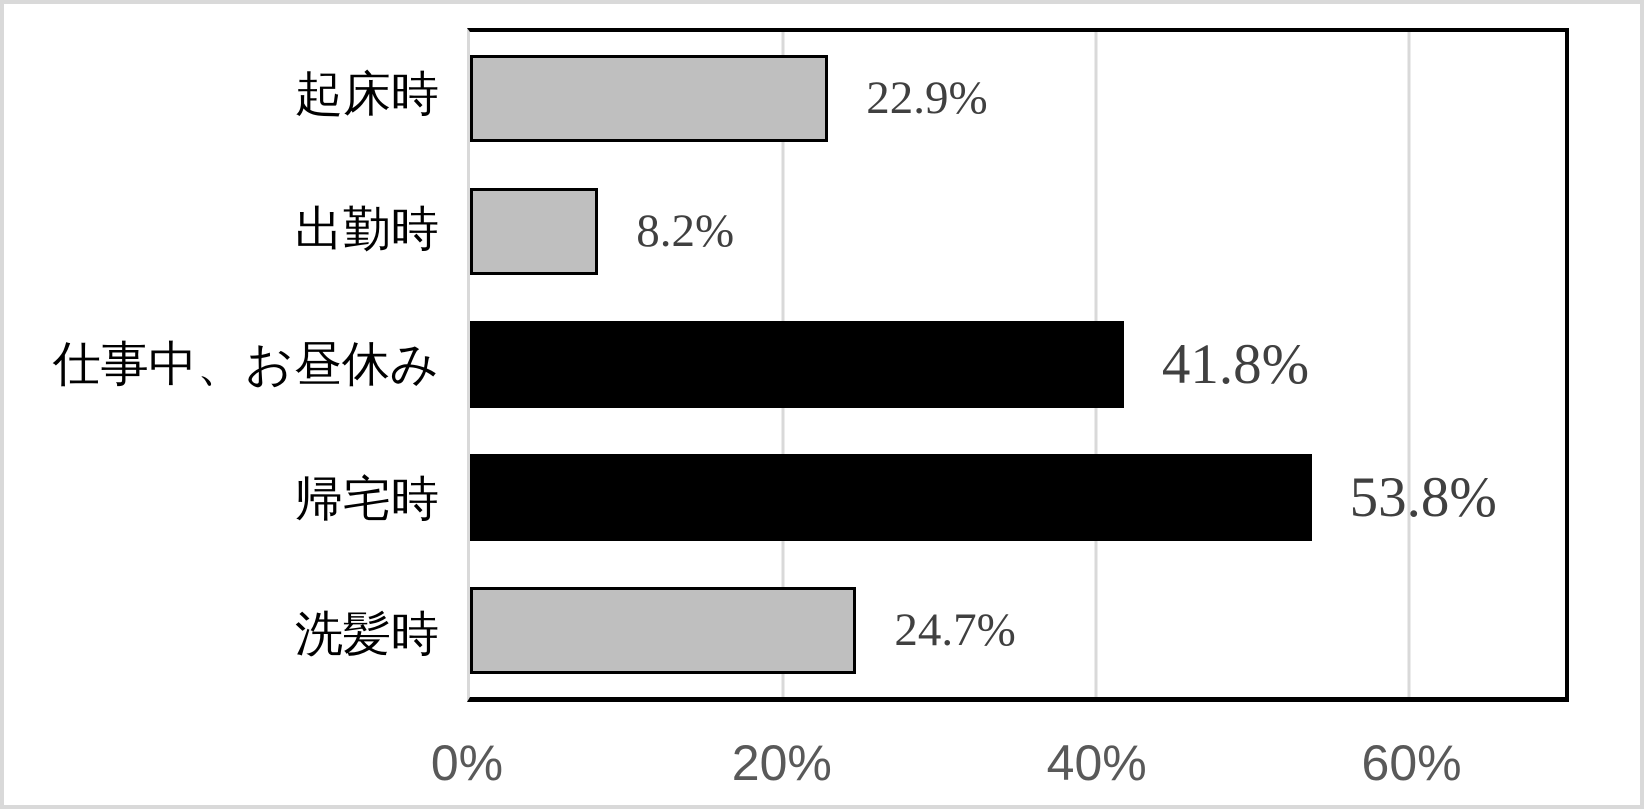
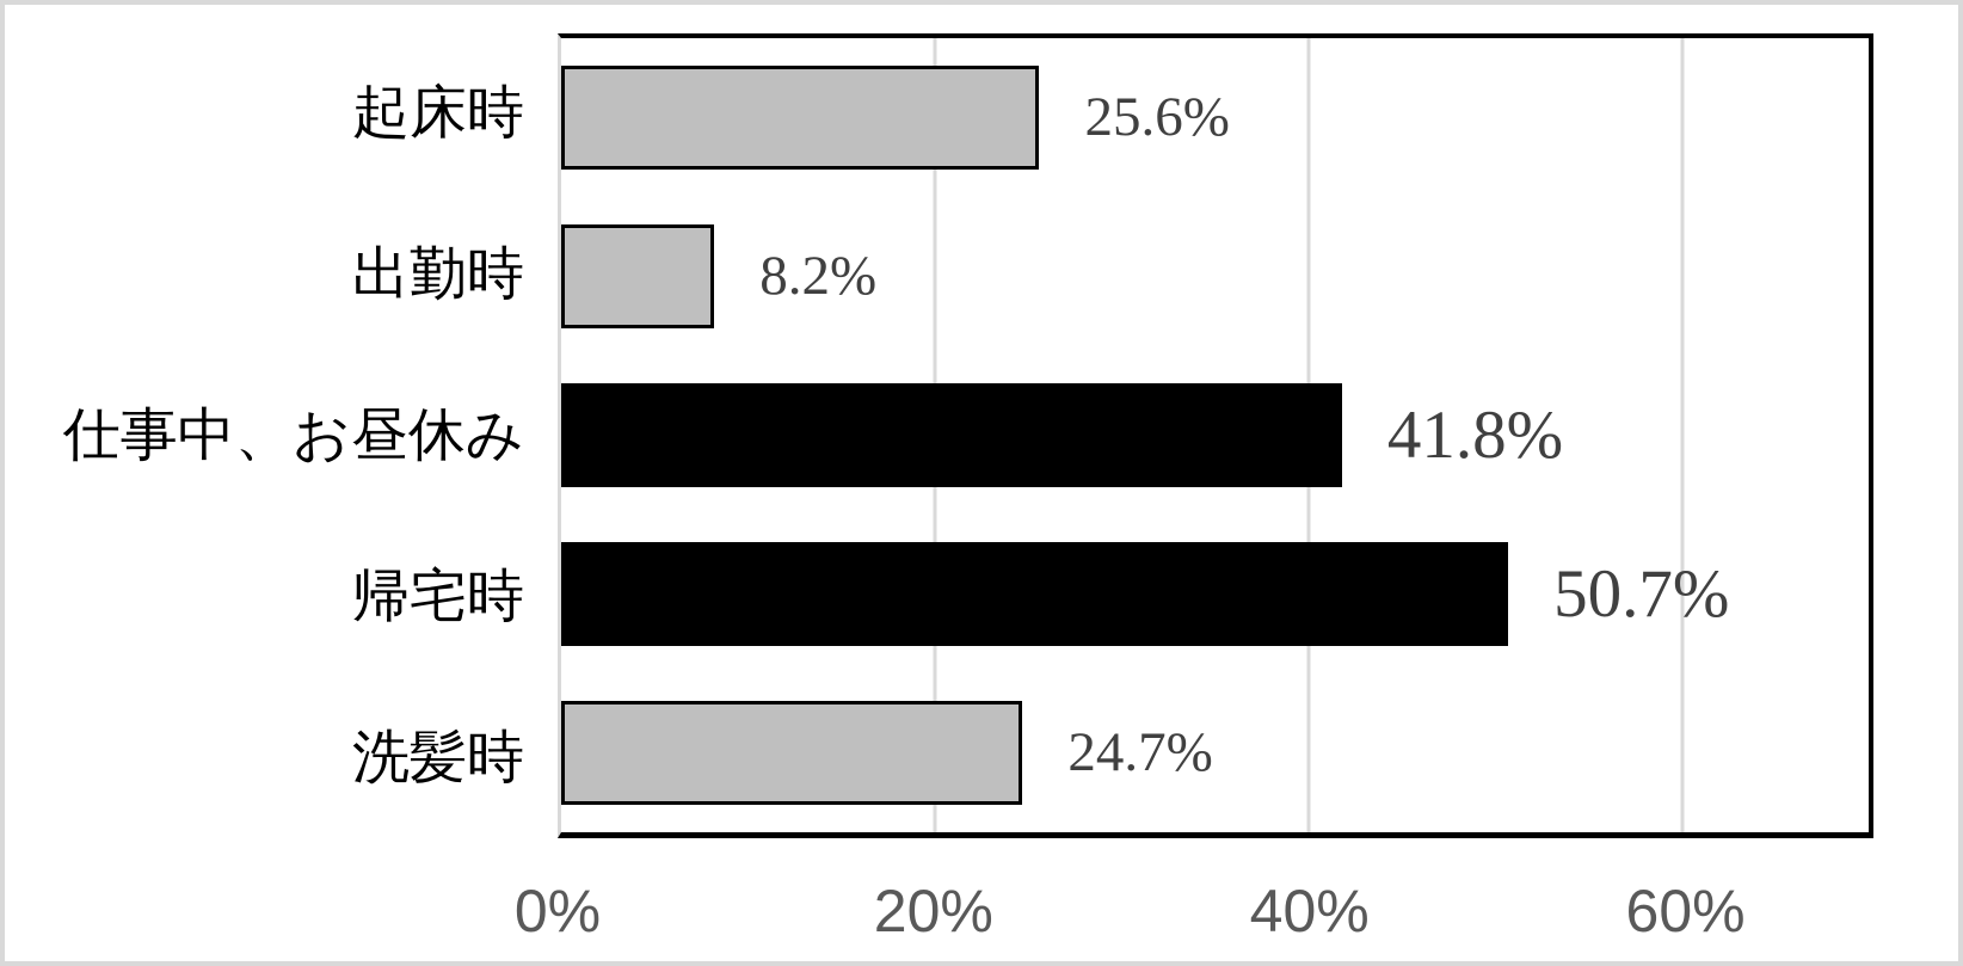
起床時: 22.9% -> 25.6%
帰宅時: 53.8% -> 50.7%
